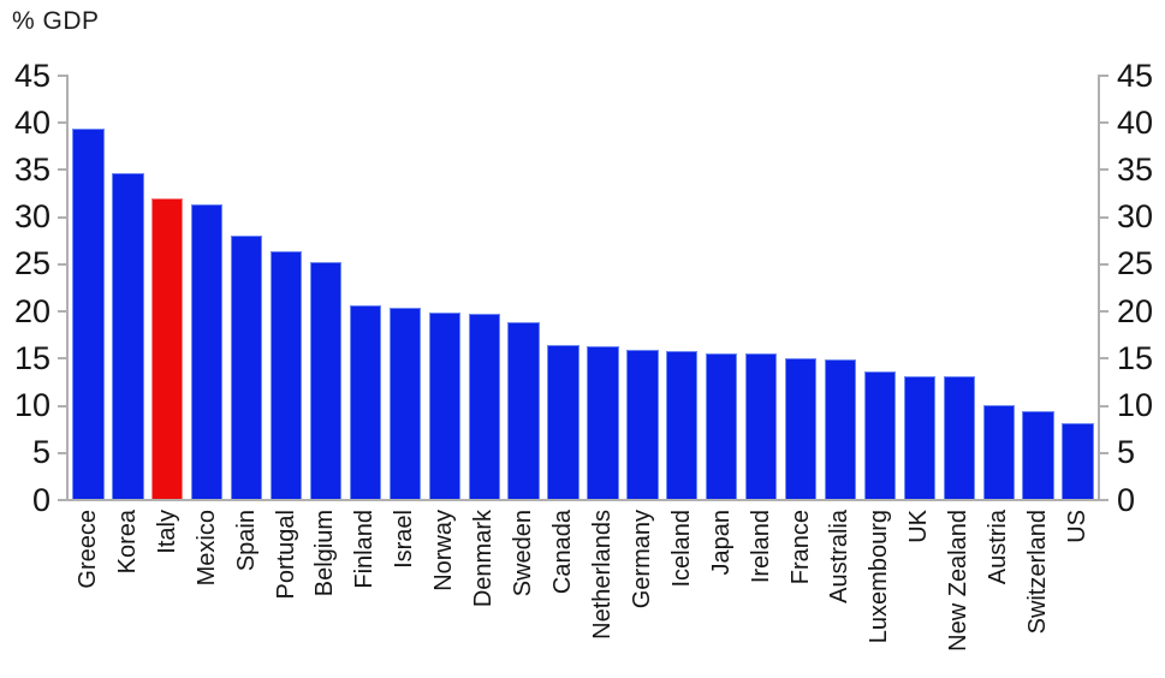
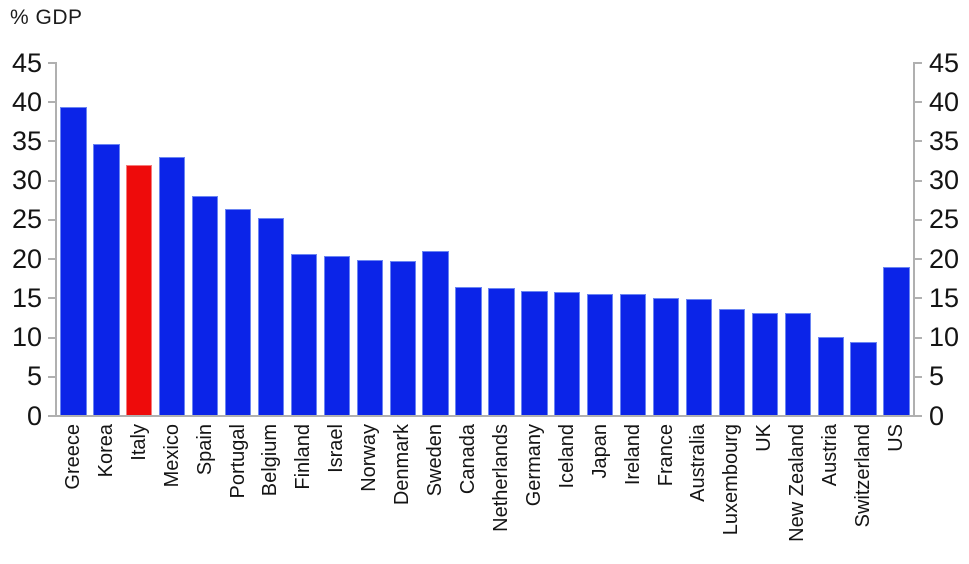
Mexico: 31 -> 33
Sweden: 19 -> 21
US: 8 -> 19
